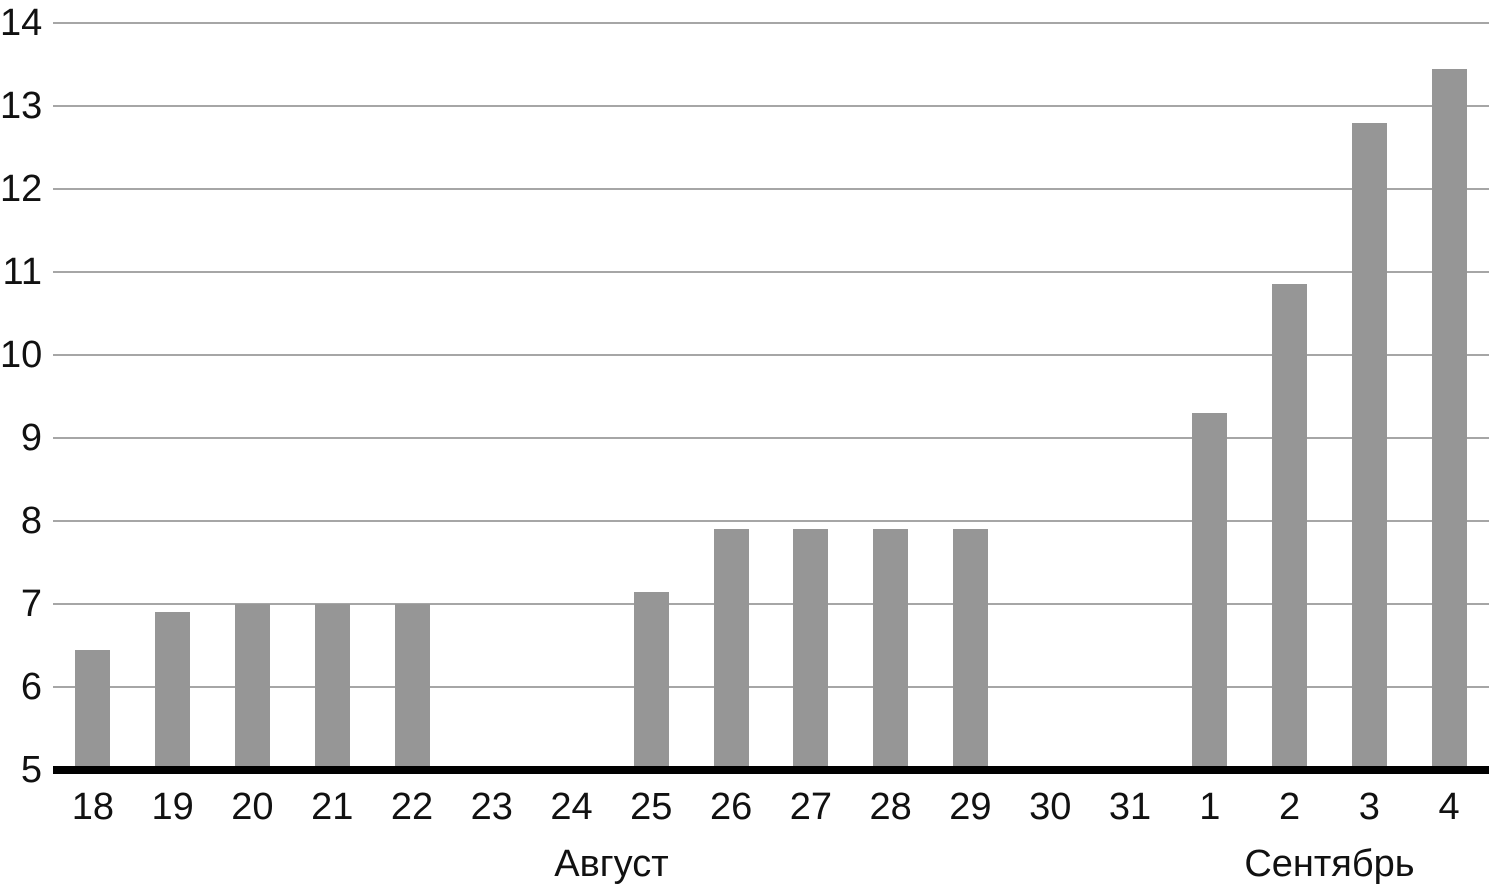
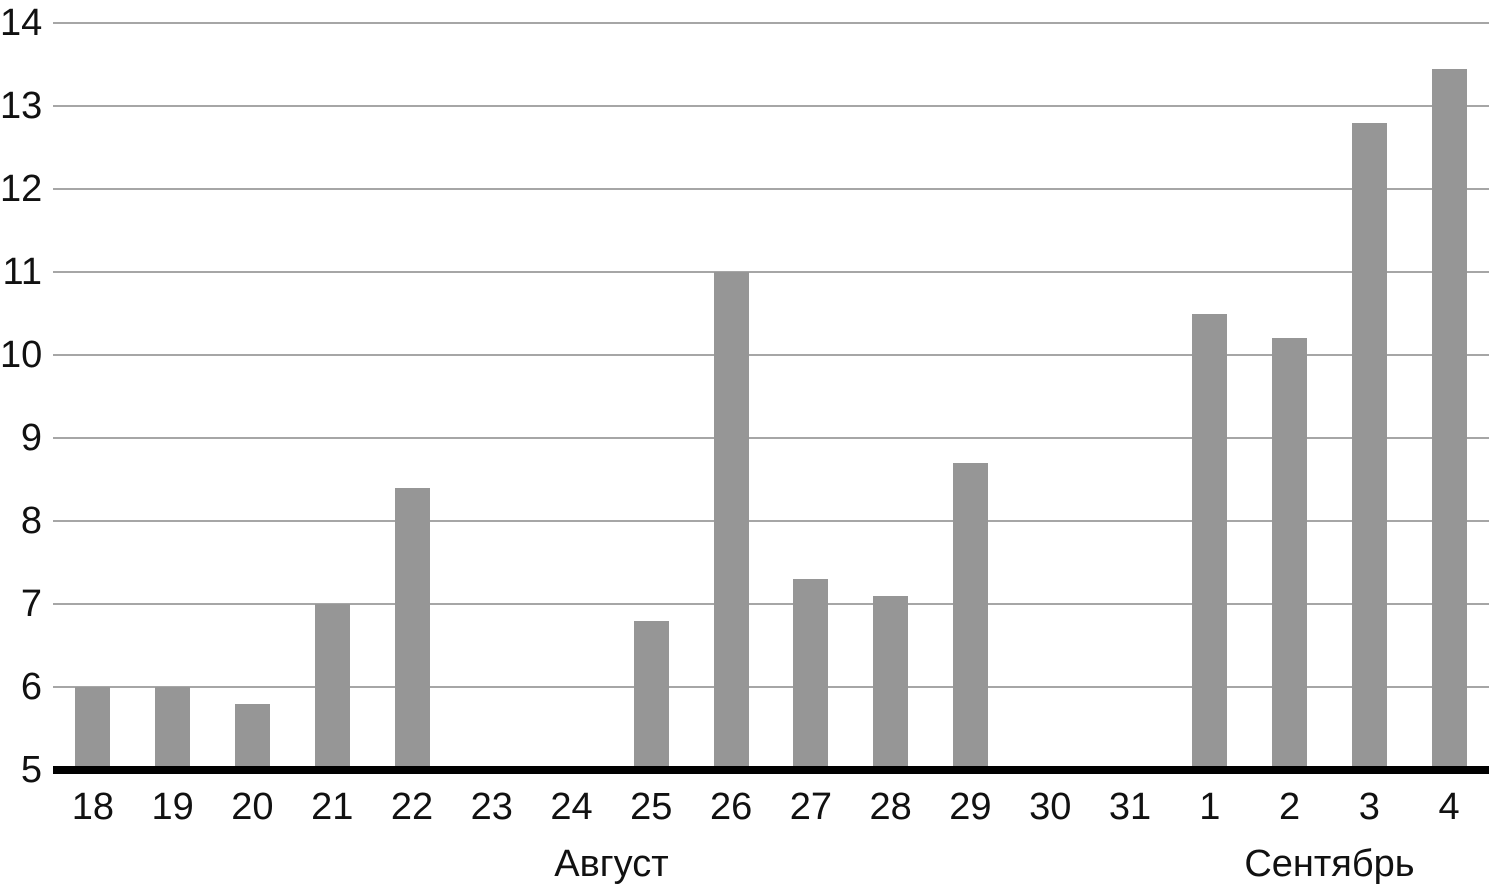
18: 6.5 -> 6.0
19: 6.9 -> 6.0
20: 7.0 -> 5.8
22: 7.0 -> 8.4
25: 7.2 -> 6.8
26: 7.9 -> 11.0
27: 7.9 -> 7.3
28: 7.9 -> 7.1
29: 7.9 -> 8.7
1: 9.3 -> 10.5
2: 10.8 -> 10.2
